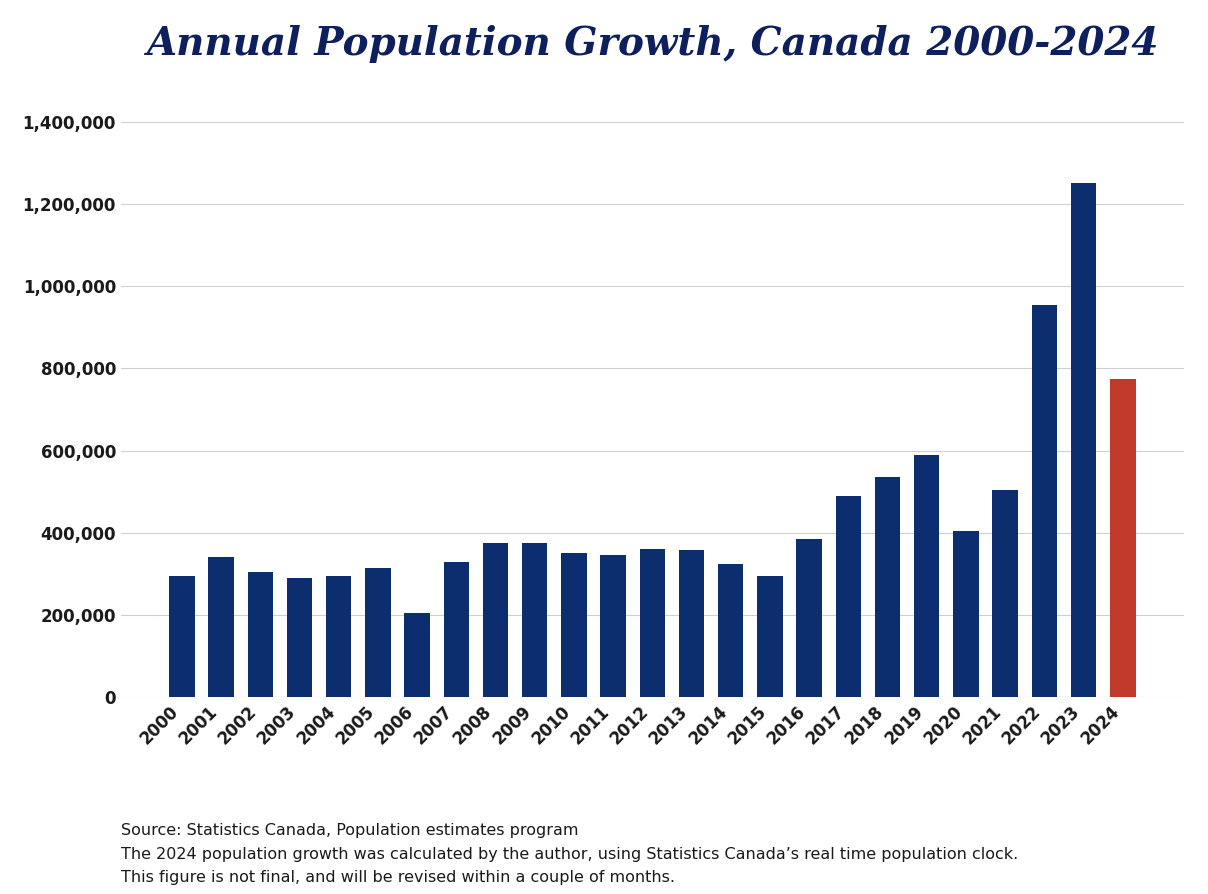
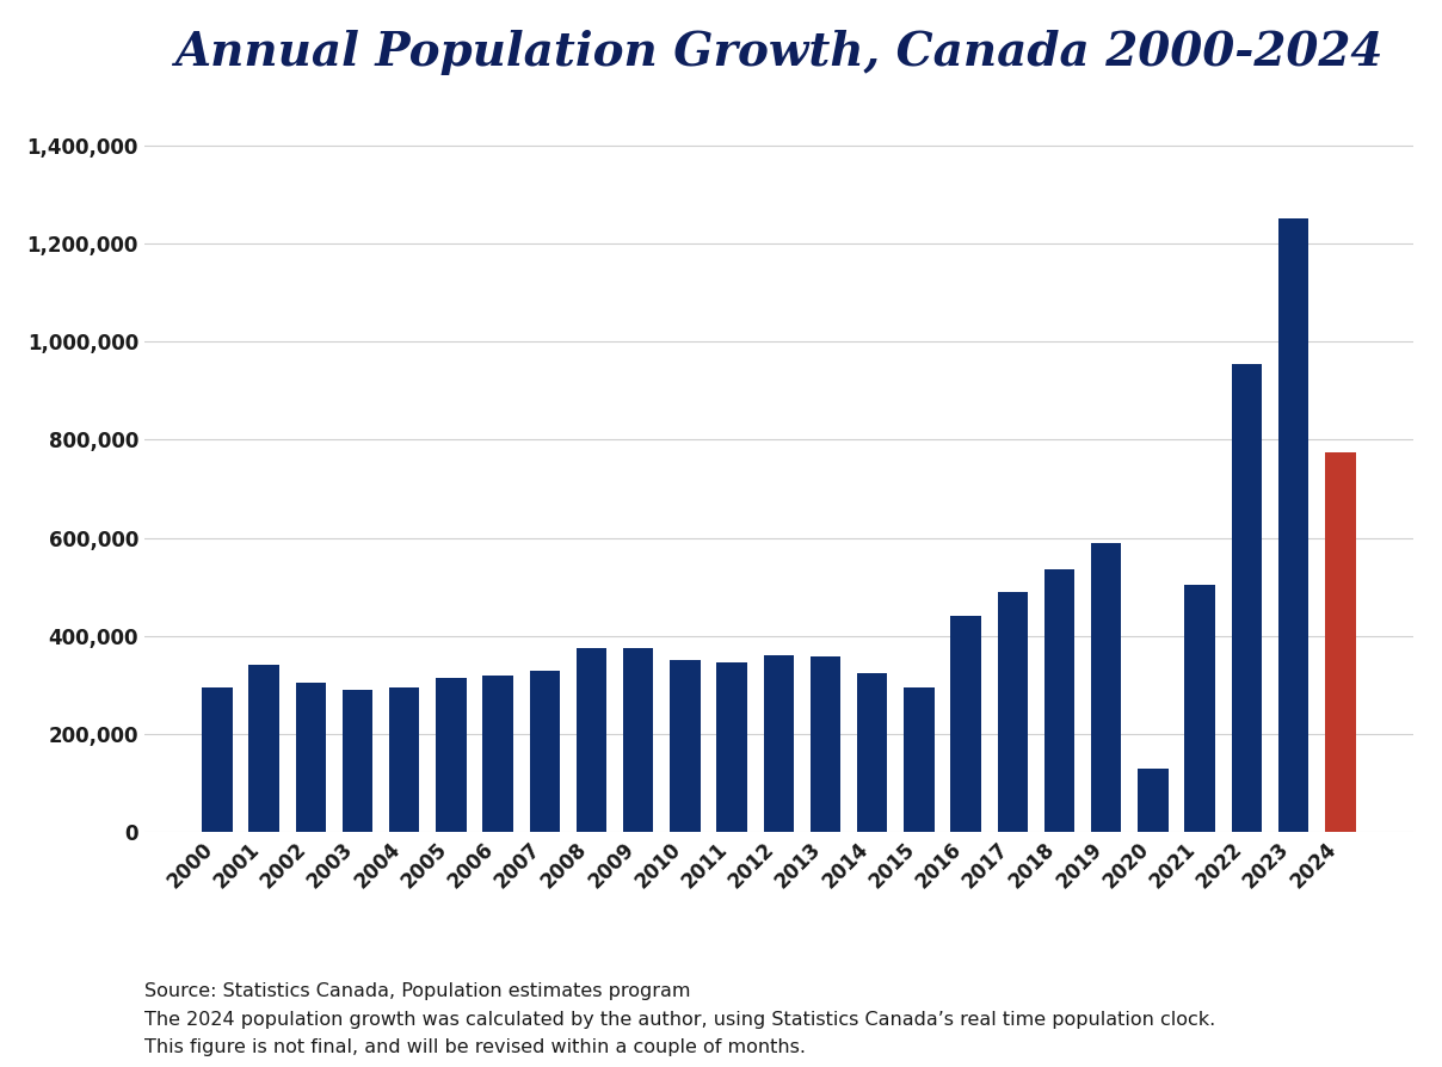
2006: 205,000 -> 320,000
2016: 385,000 -> 440,000
2020: 405,000 -> 130,000
